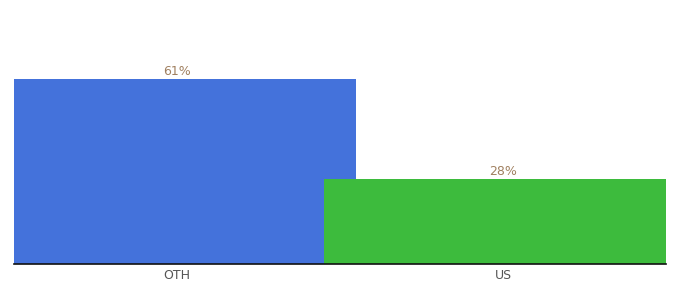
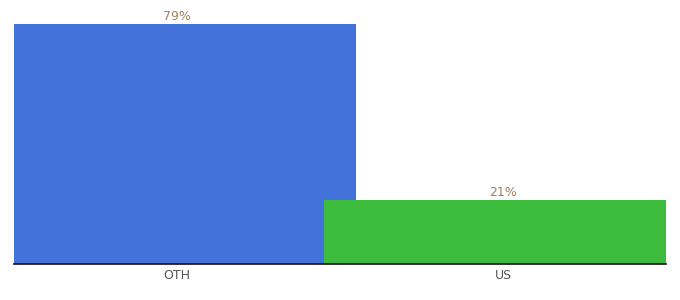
OTH: 61% -> 79%
US: 28% -> 21%
